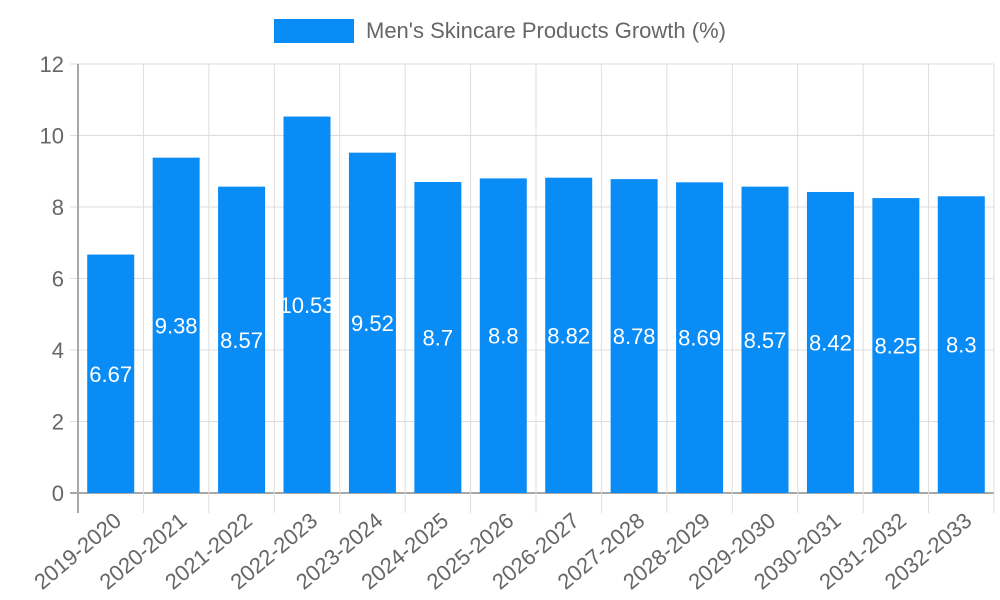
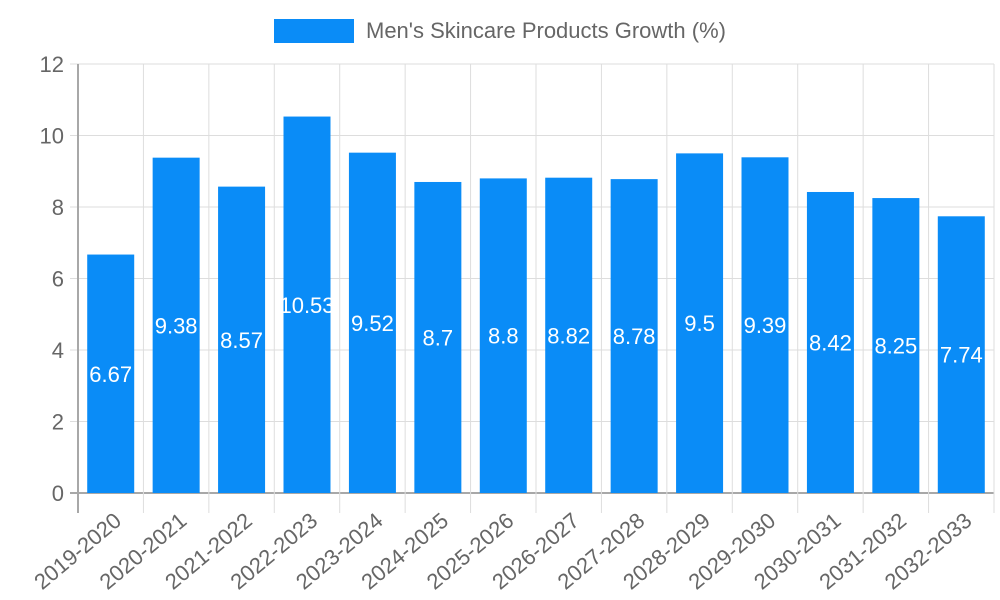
2028-2029: 8.69 -> 9.5
2029-2030: 8.57 -> 9.39
2032-2033: 8.3 -> 7.74
